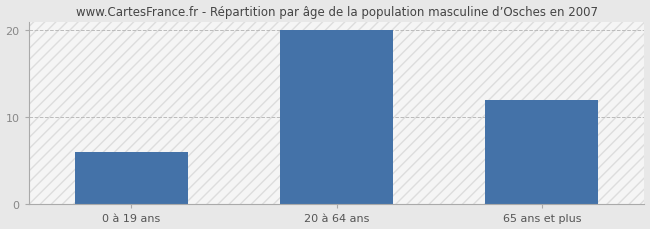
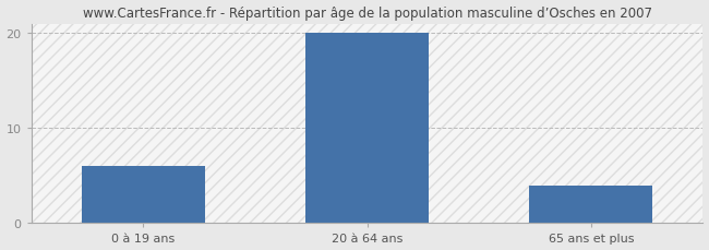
65 ans et plus: 12 -> 4
